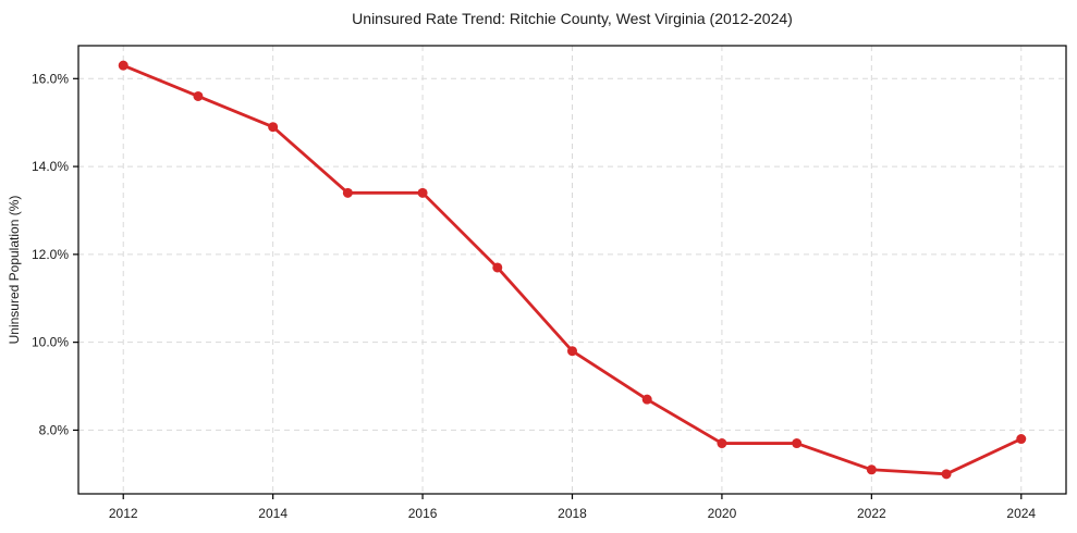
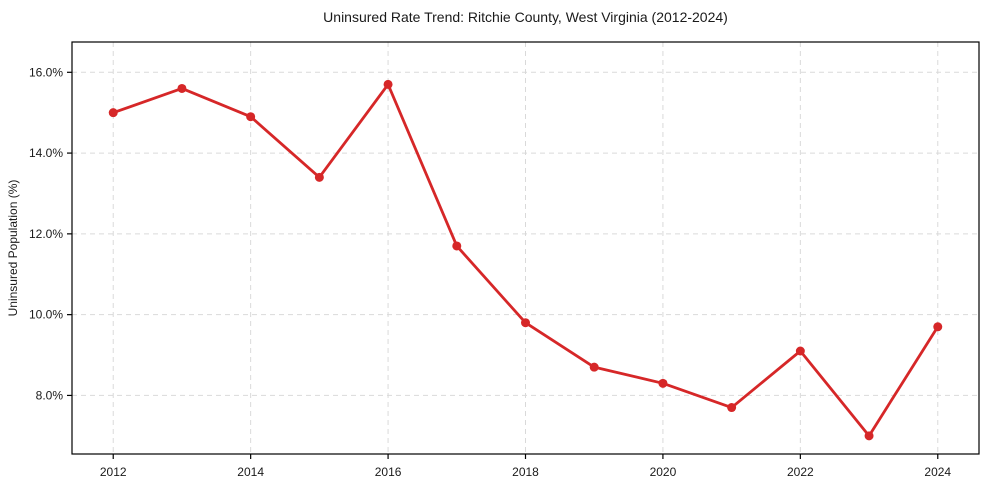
2012: 16.3% -> 15.0%
2016: 13.4% -> 15.7%
2020: 7.7% -> 8.3%
2022: 7.1% -> 9.1%
2024: 7.8% -> 9.7%
